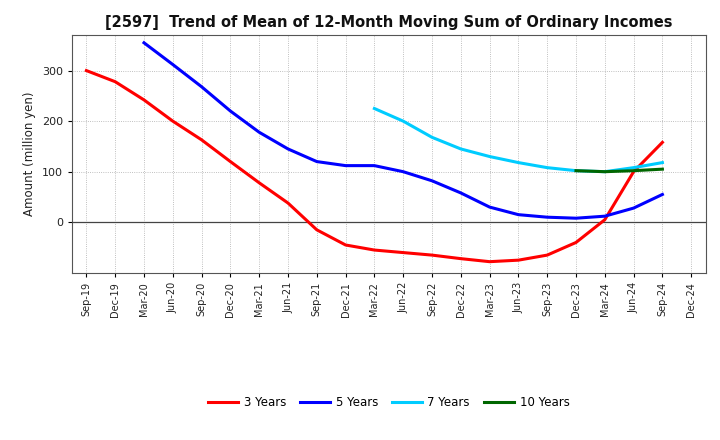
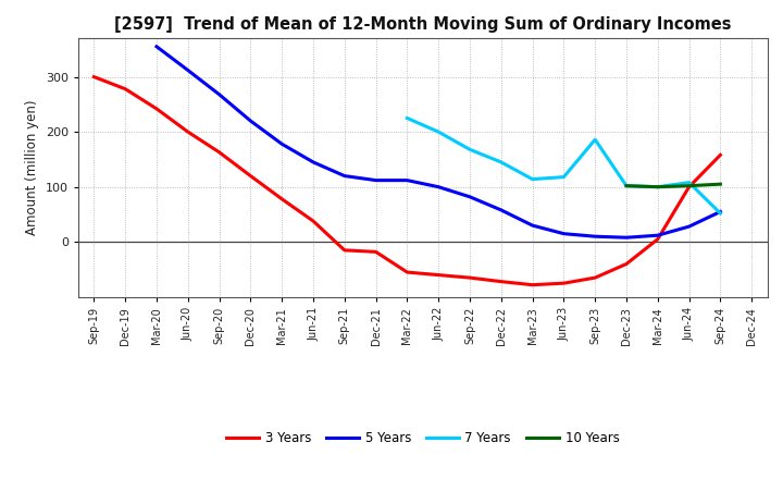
3 Years/Dec-21: -45 -> -18
7 Years/Mar-23: 130 -> 114
7 Years/Sep-23: 108 -> 186
7 Years/Sep-24: 118 -> 52
